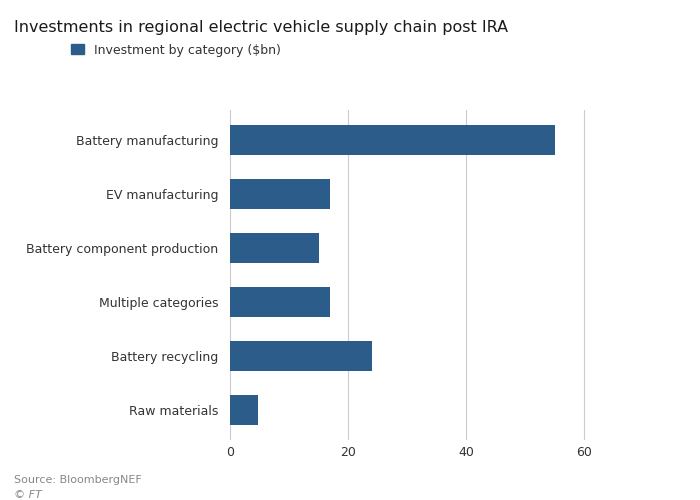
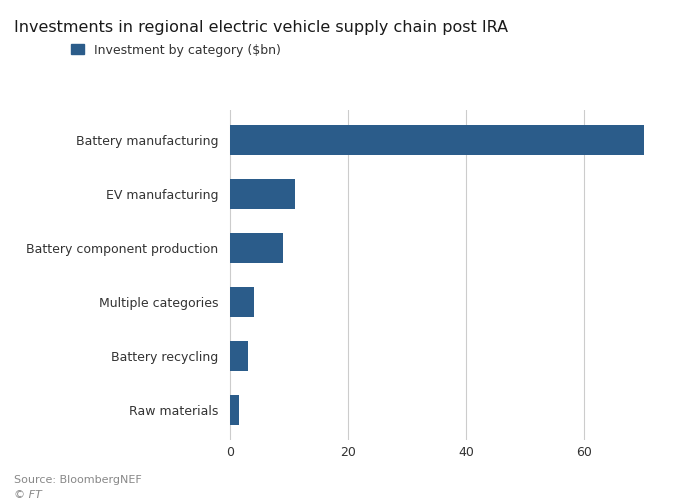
Battery manufacturing: 55.0 -> 70.0
EV manufacturing: 17.0 -> 11.0
Battery component production: 15.0 -> 9.0
Multiple categories: 17.0 -> 4.0
Battery recycling: 24.0 -> 3.0
Raw materials: 4.8 -> 1.5
